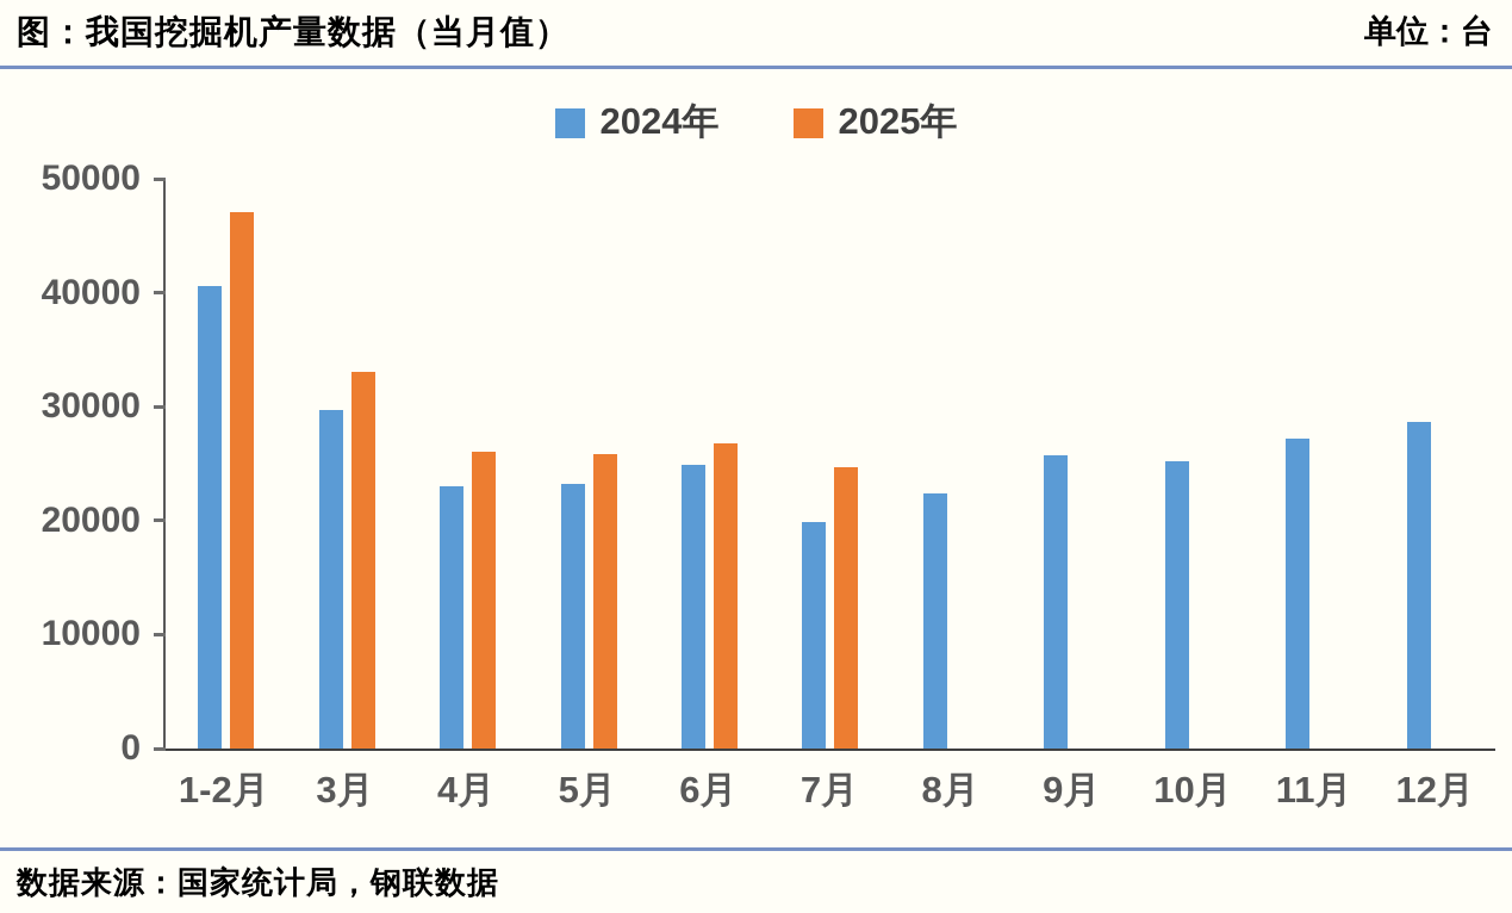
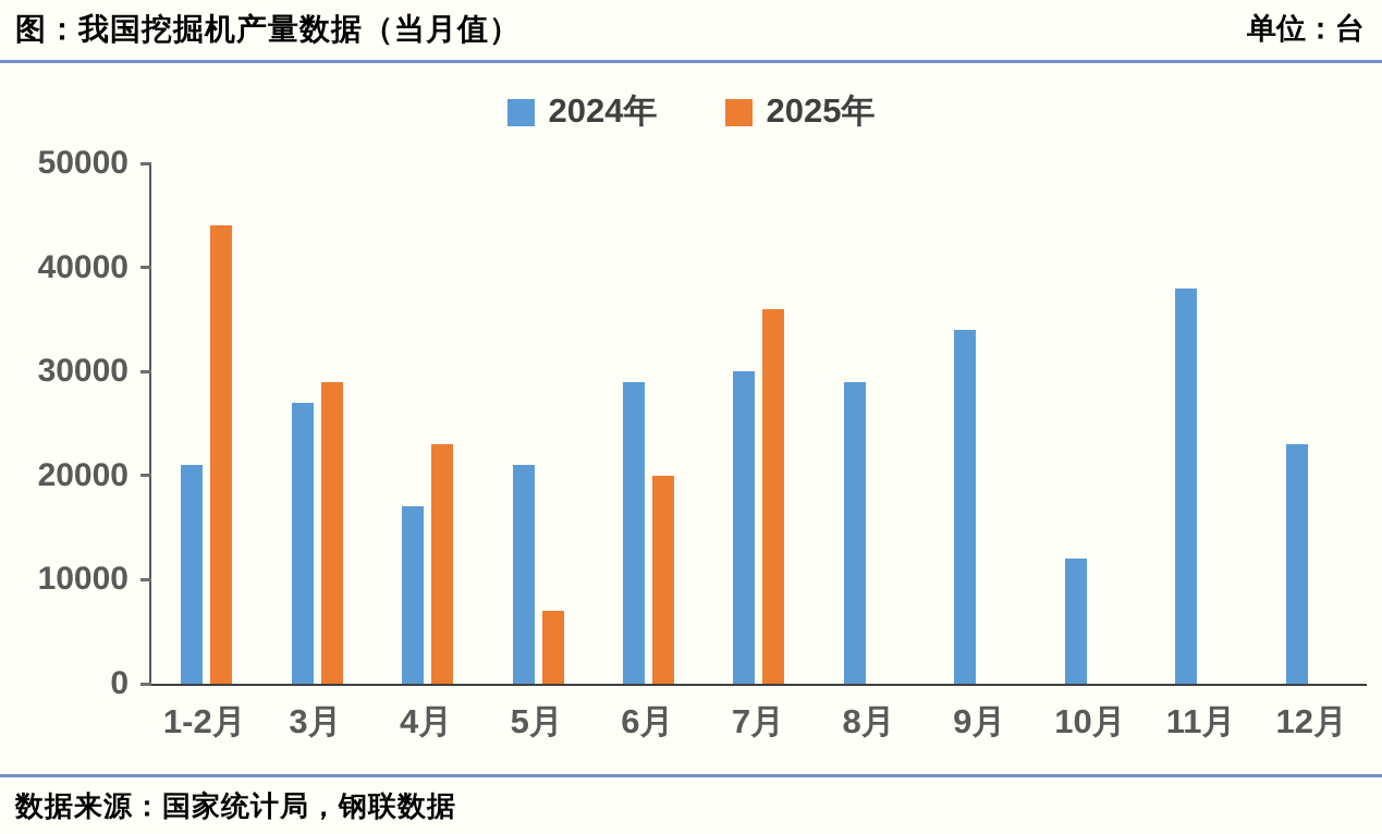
2024年/1-2月: 41000 -> 21000
2025年/1-2月: 47000 -> 44000
2024年/3月: 30000 -> 27000
2025年/3月: 33000 -> 29000
2024年/4月: 23000 -> 17000
2025年/4月: 26000 -> 23000
2024年/5月: 23000 -> 21000
2025年/5月: 26000 -> 7000
2024年/6月: 25000 -> 29000
2025年/6月: 27000 -> 20000
2024年/7月: 20000 -> 30000
2025年/7月: 25000 -> 36000
2024年/8月: 22000 -> 29000
2024年/9月: 26000 -> 34000
2024年/10月: 25000 -> 12000
2024年/11月: 27000 -> 38000
2024年/12月: 29000 -> 23000
